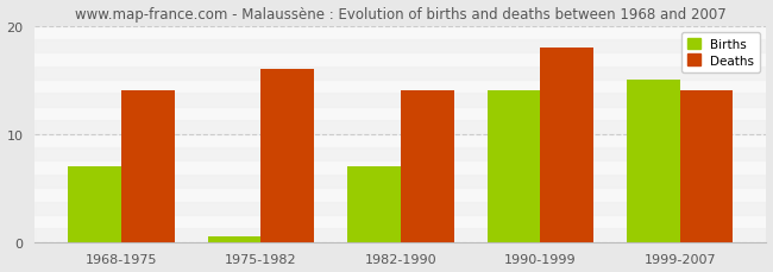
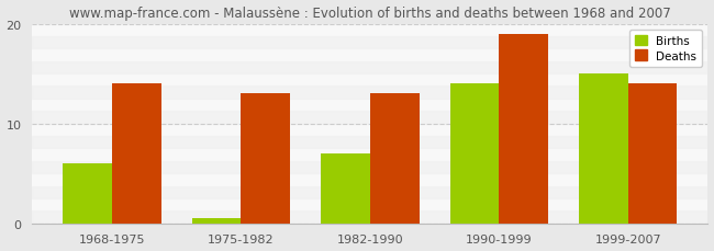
Births/1968-1975: 7.0 -> 6.0
Deaths/1975-1982: 16 -> 13
Deaths/1982-1990: 14 -> 13
Deaths/1990-1999: 18 -> 19
